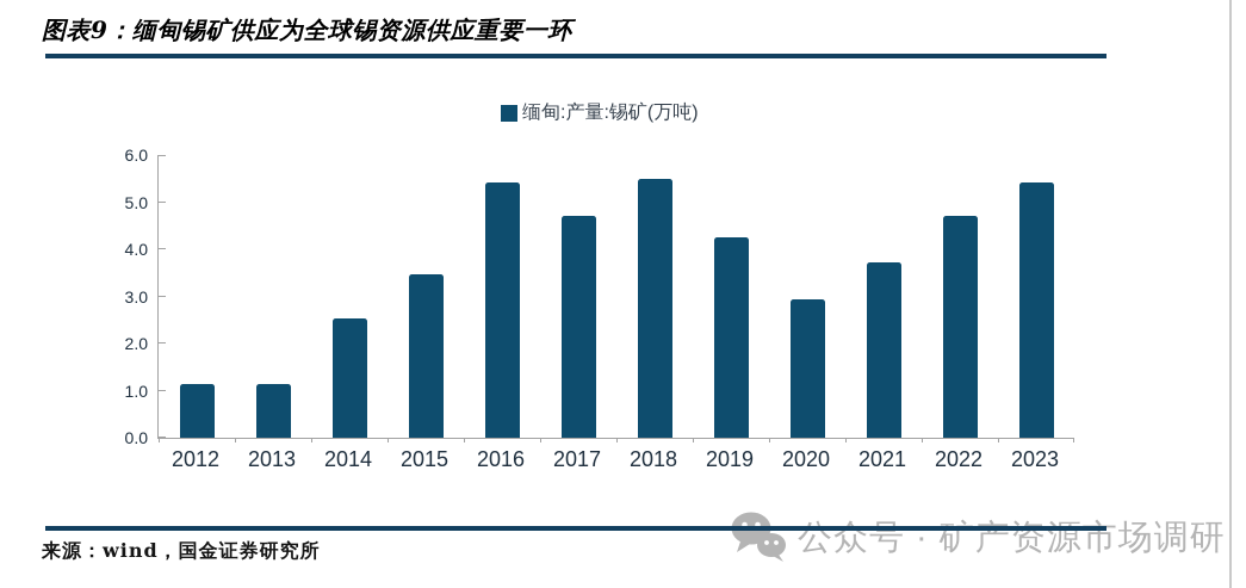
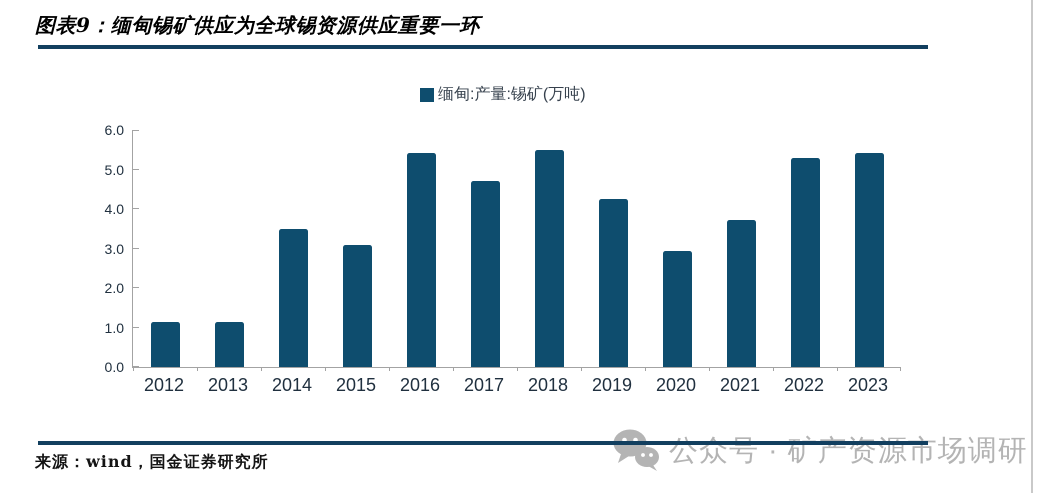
2014: 2.5 -> 3.5
2015: 3.5 -> 3.1
2022: 4.7 -> 5.3
